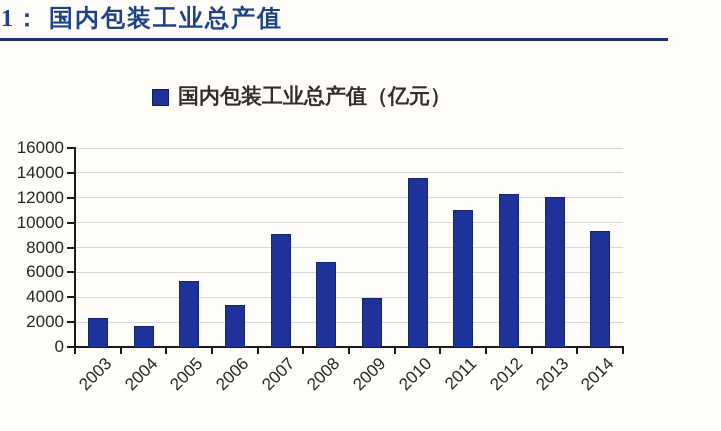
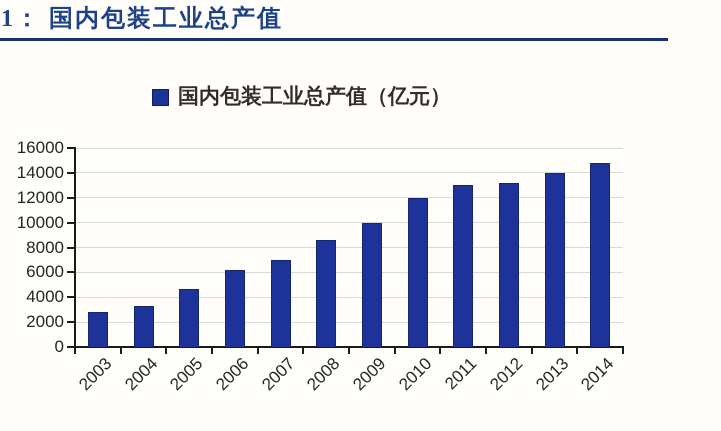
2003: 2300 -> 2800
2004: 1700 -> 3300
2005: 5300 -> 4700
2006: 3400 -> 6200
2007: 9100 -> 7000
2008: 6800 -> 8600
2009: 3900 -> 10000
2010: 13600 -> 12000
2011: 11000 -> 13000
2012: 12300 -> 13200
2013: 12100 -> 14000
2014: 9300 -> 14800
